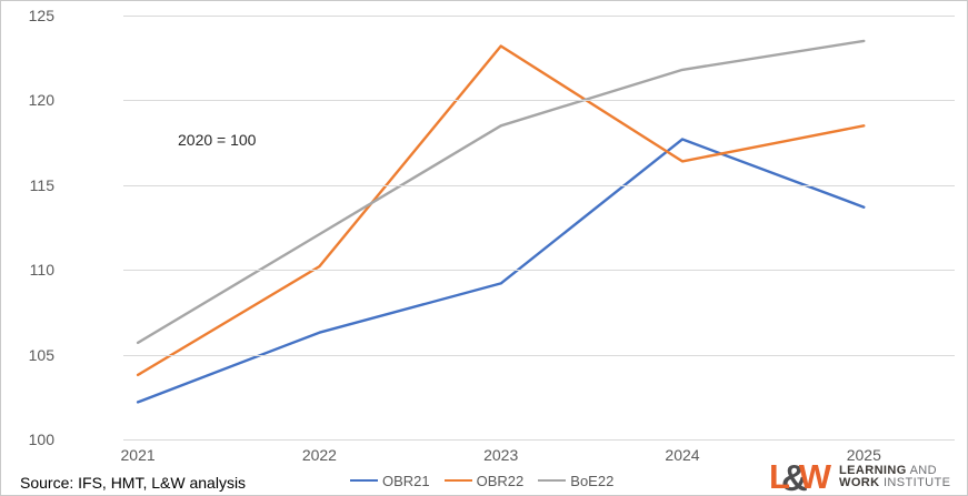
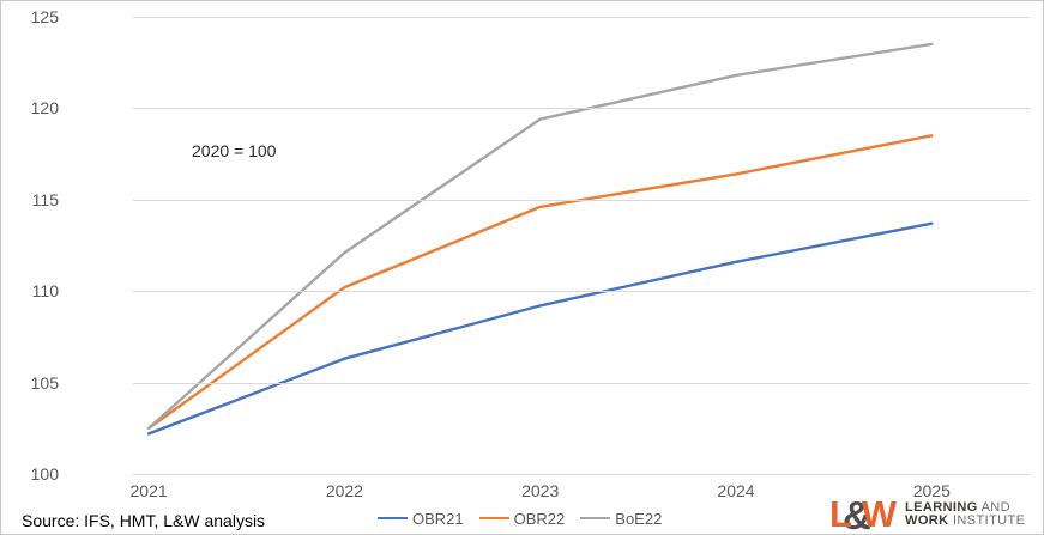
OBR22/2021: 103.8 -> 102.5
BoE22/2021: 105.7 -> 102.5
OBR22/2023: 123.2 -> 114.6
BoE22/2023: 118.5 -> 119.4
OBR21/2024: 117.7 -> 111.6
